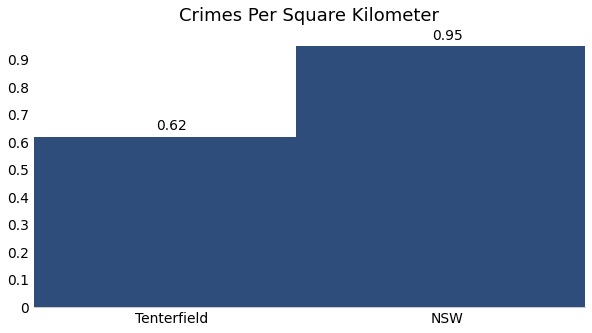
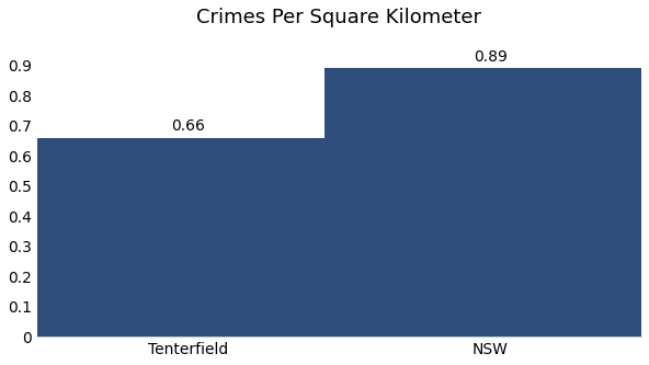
Tenterfield: 0.62 -> 0.66
NSW: 0.95 -> 0.89
